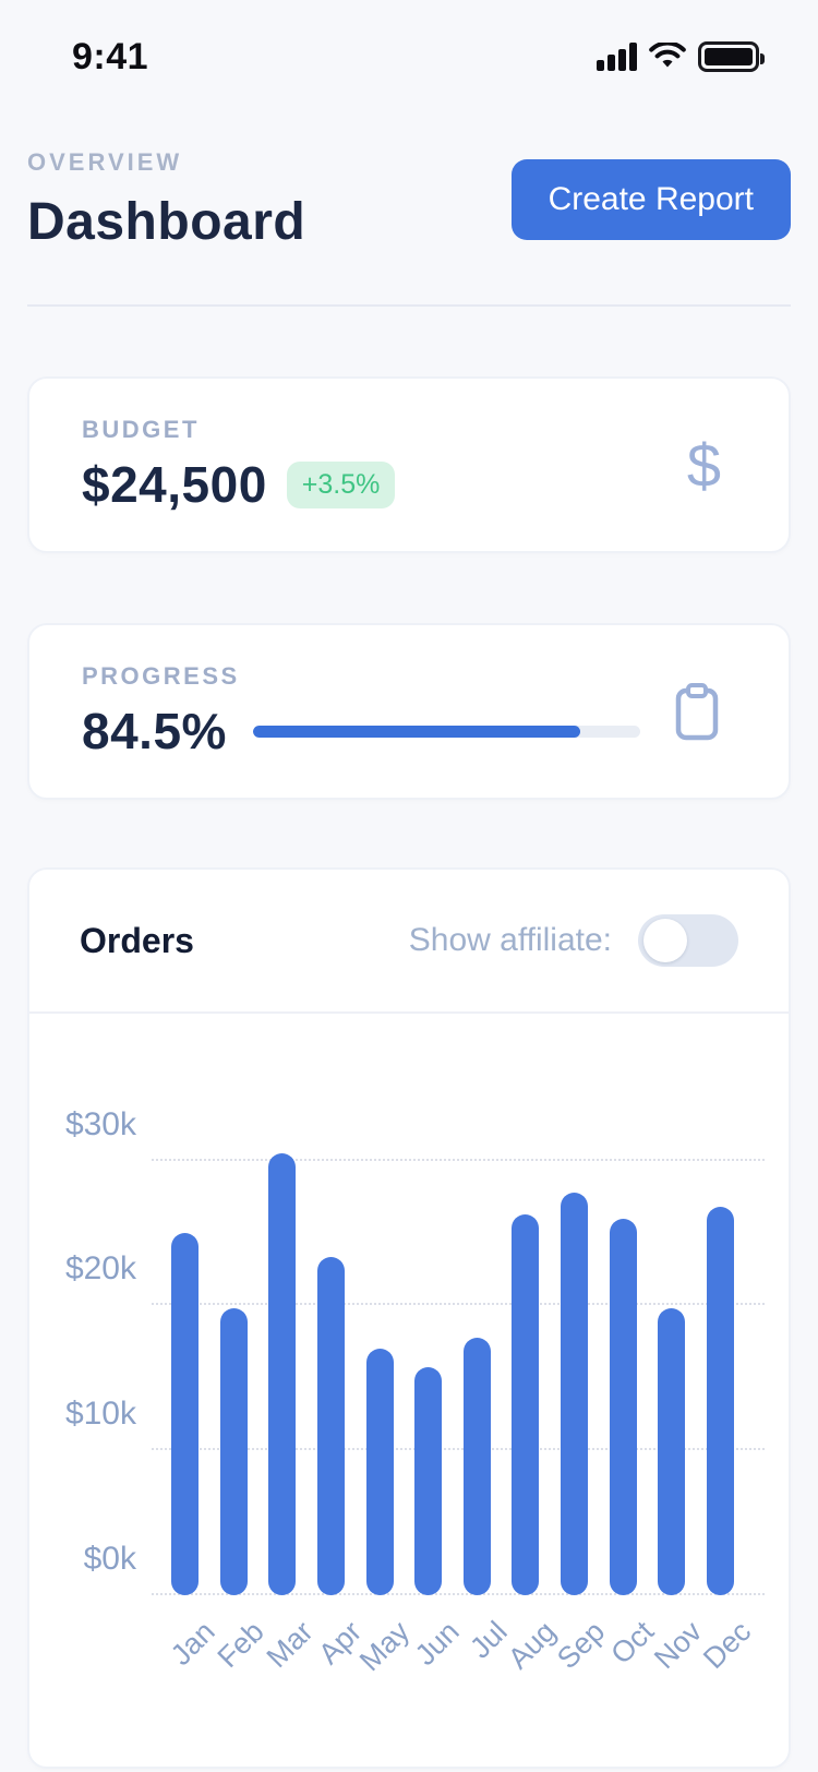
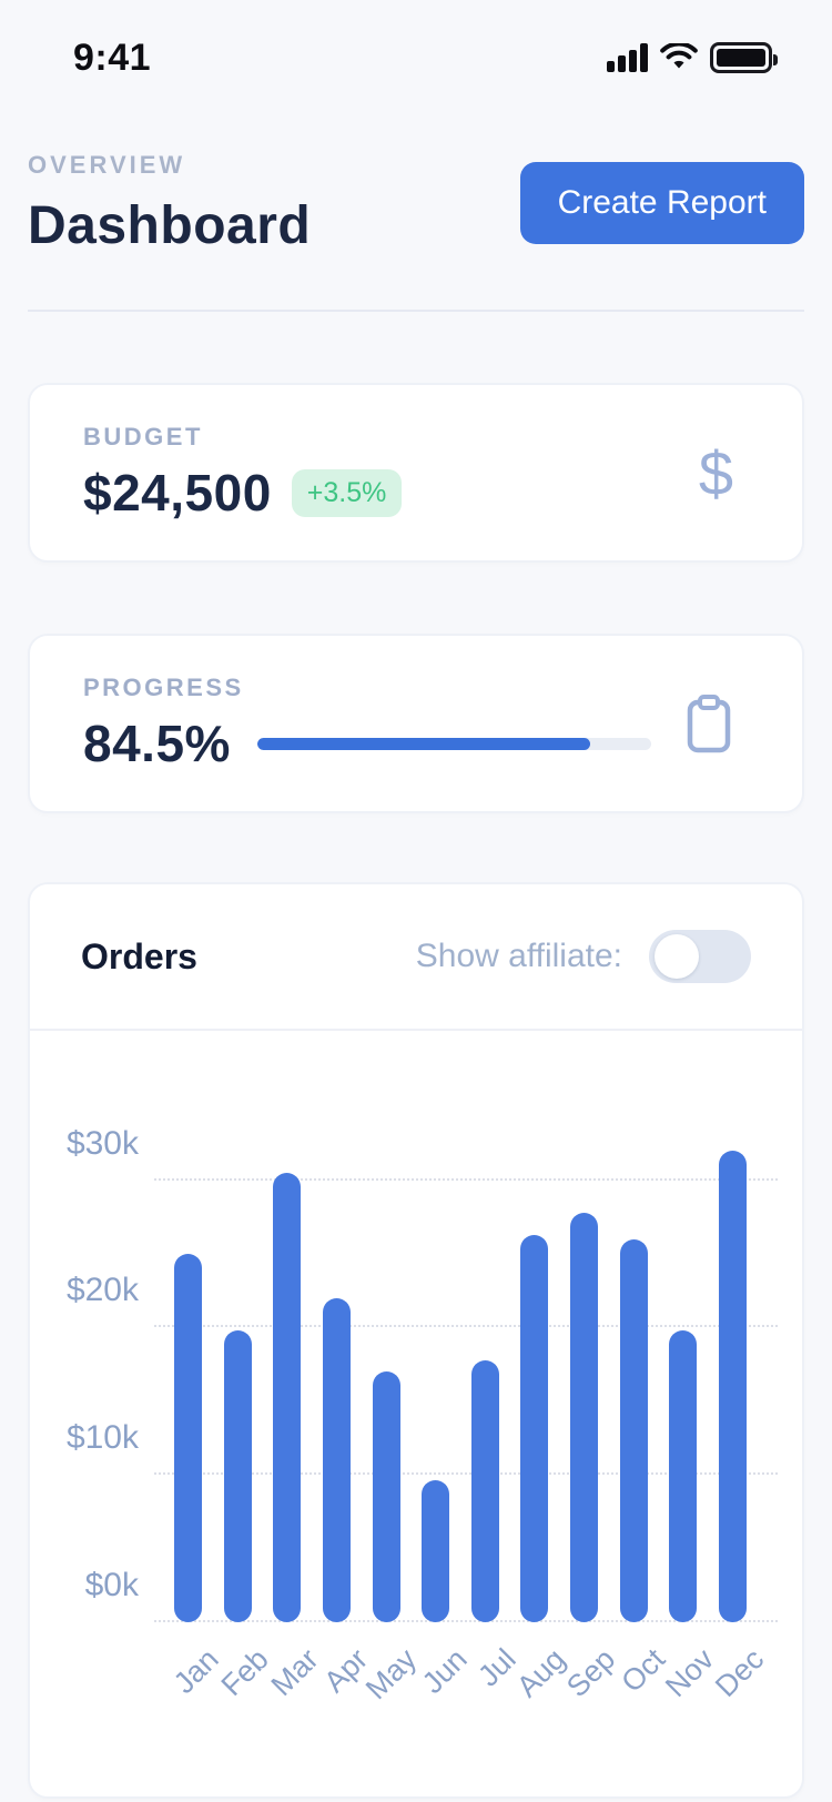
Apr: $23.3k -> $22.0k
Jun: $15.7k -> $9.6k
Dec: $26.8k -> $32.0k
